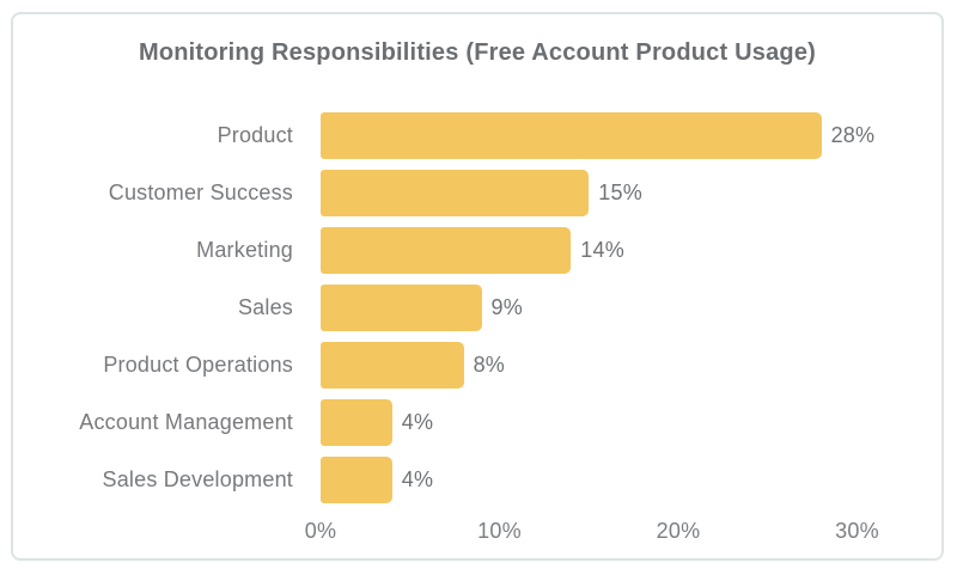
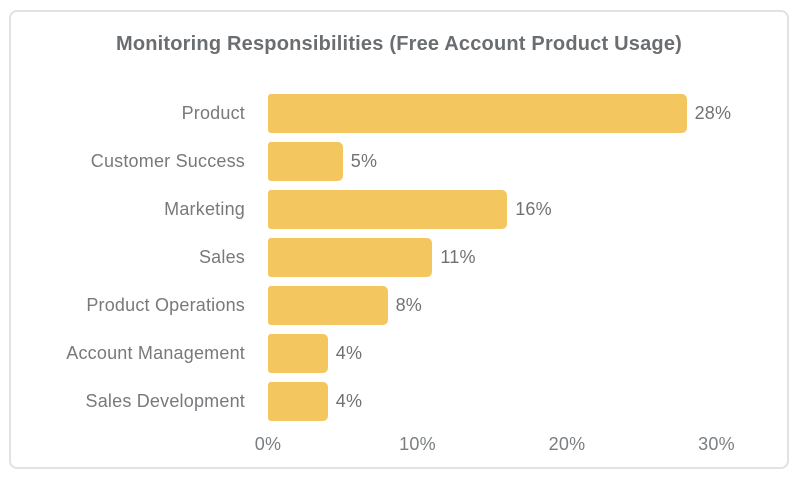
Customer Success: 15% -> 5%
Marketing: 14% -> 16%
Sales: 9% -> 11%
